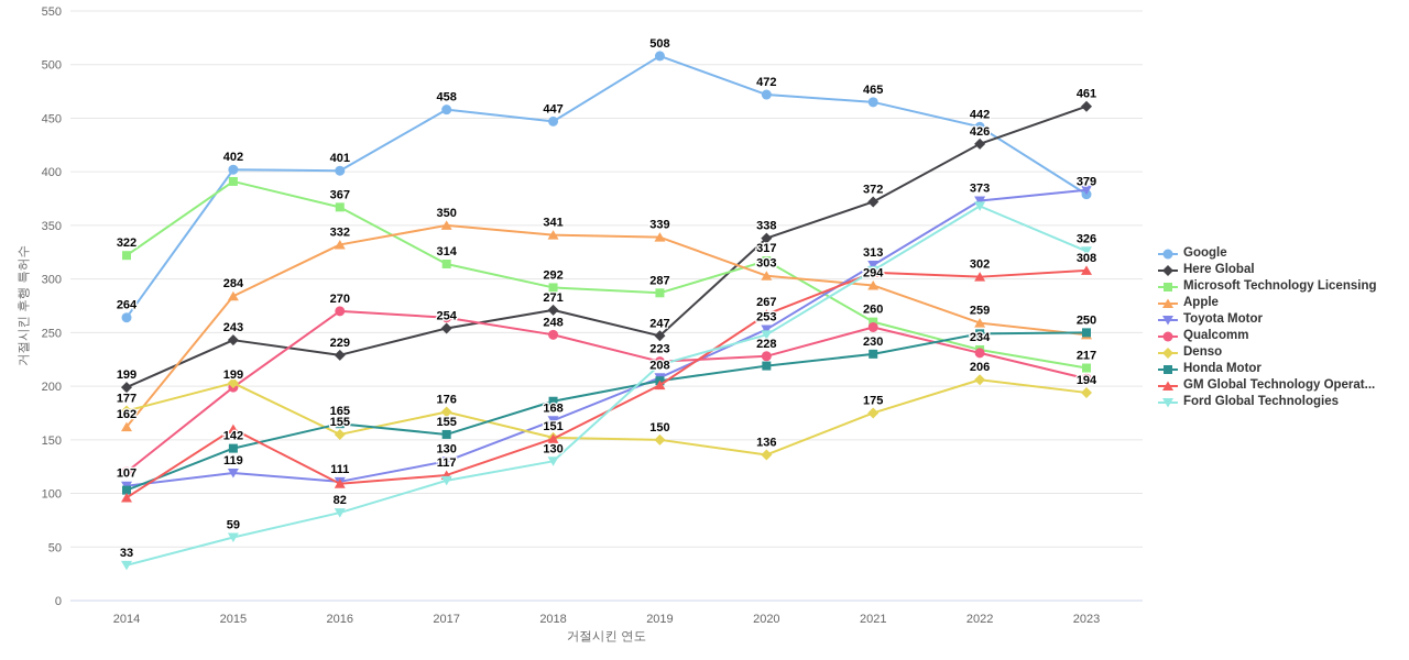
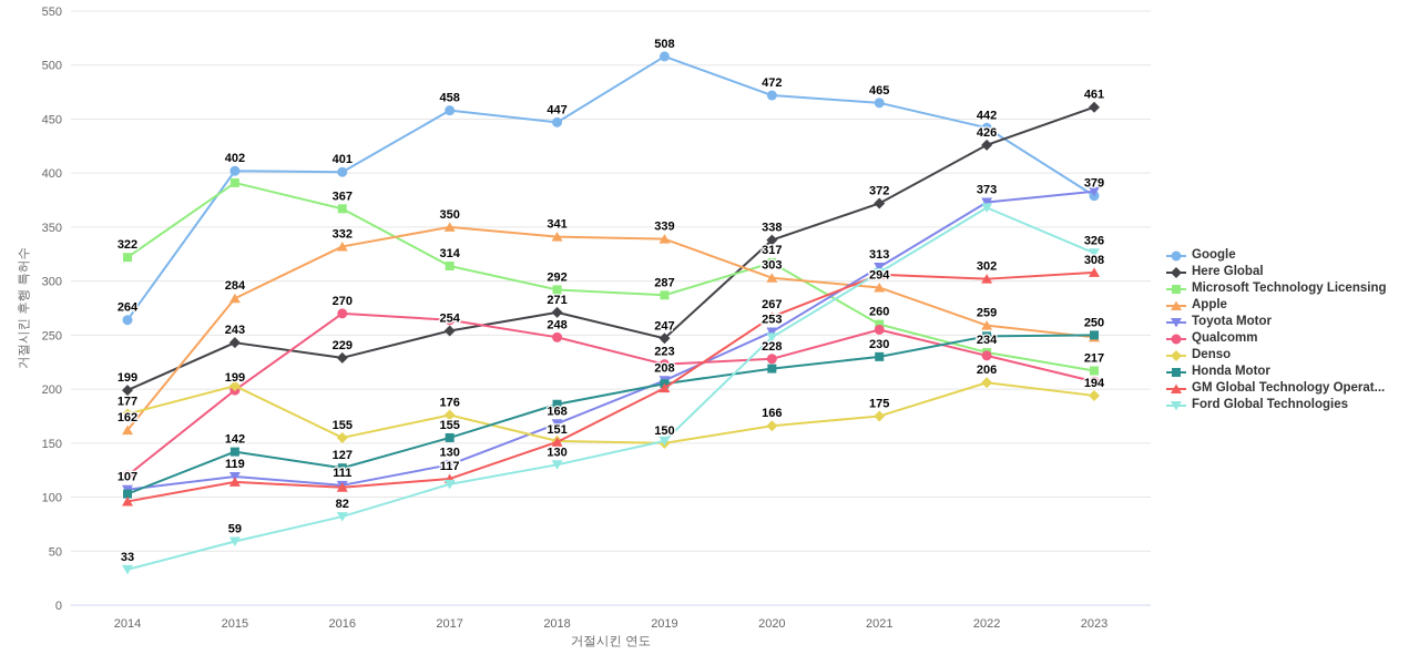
GM Global Technology Operat.../2015: 160 -> 110
Honda Motor/2016: 165 -> 127
Ford Global Technologies/2019: 220 -> 150
Denso/2020: 136 -> 166
